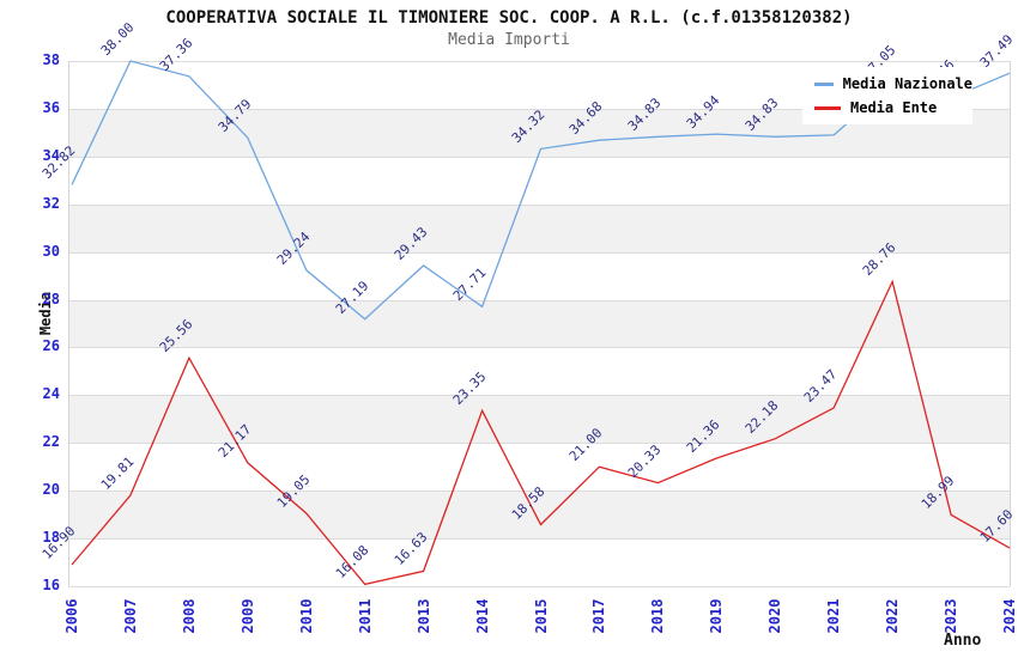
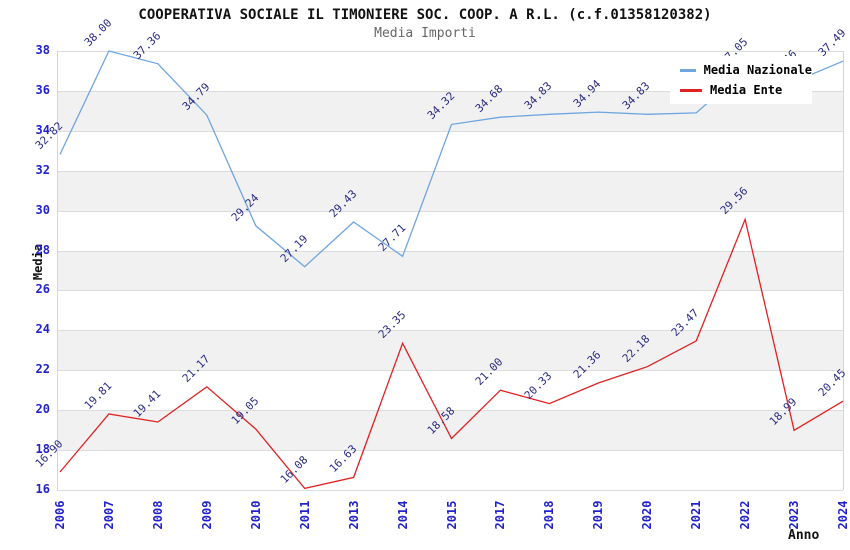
Media Ente/2008: 25.56 -> 19.41
Media Ente/2022: 28.76 -> 29.56
Media Ente/2024: 17.60 -> 20.45
